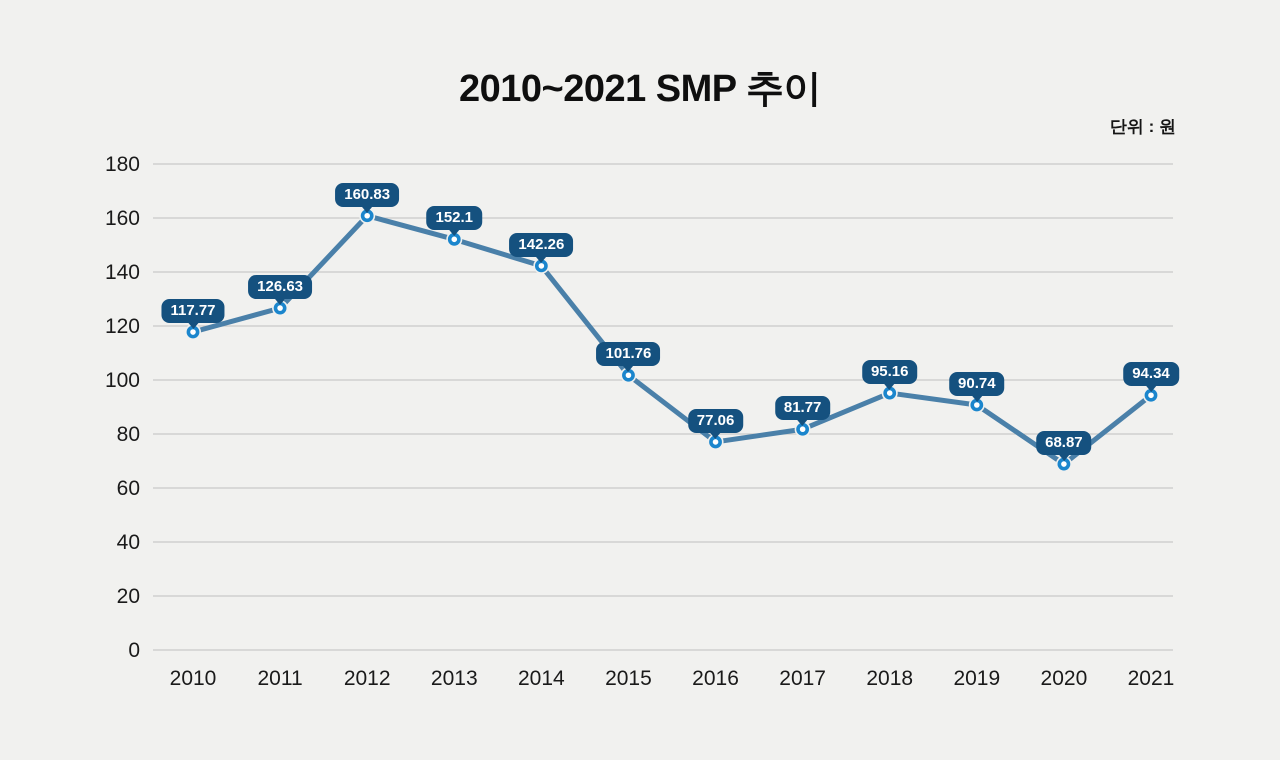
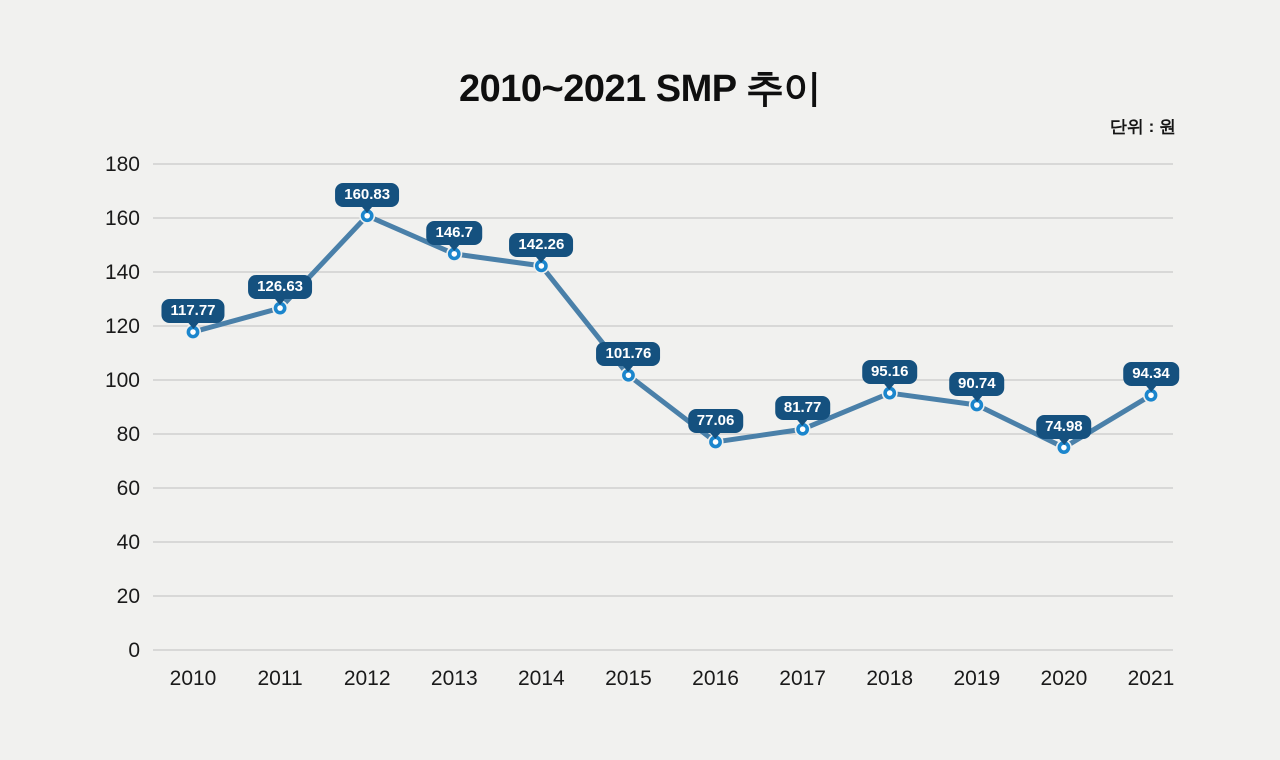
2013: 152.1 -> 146.7
2020: 68.87 -> 74.98
